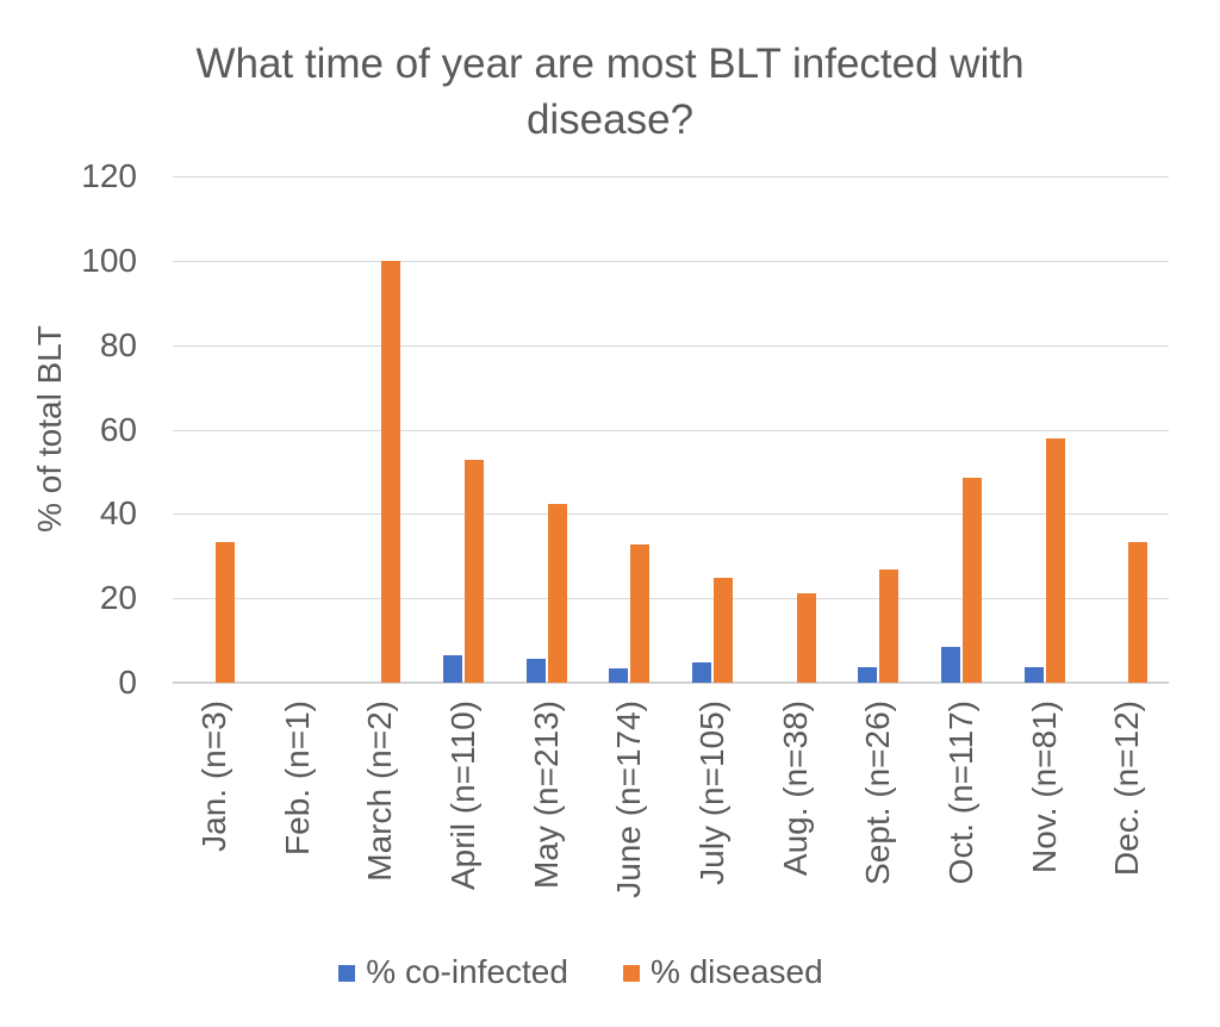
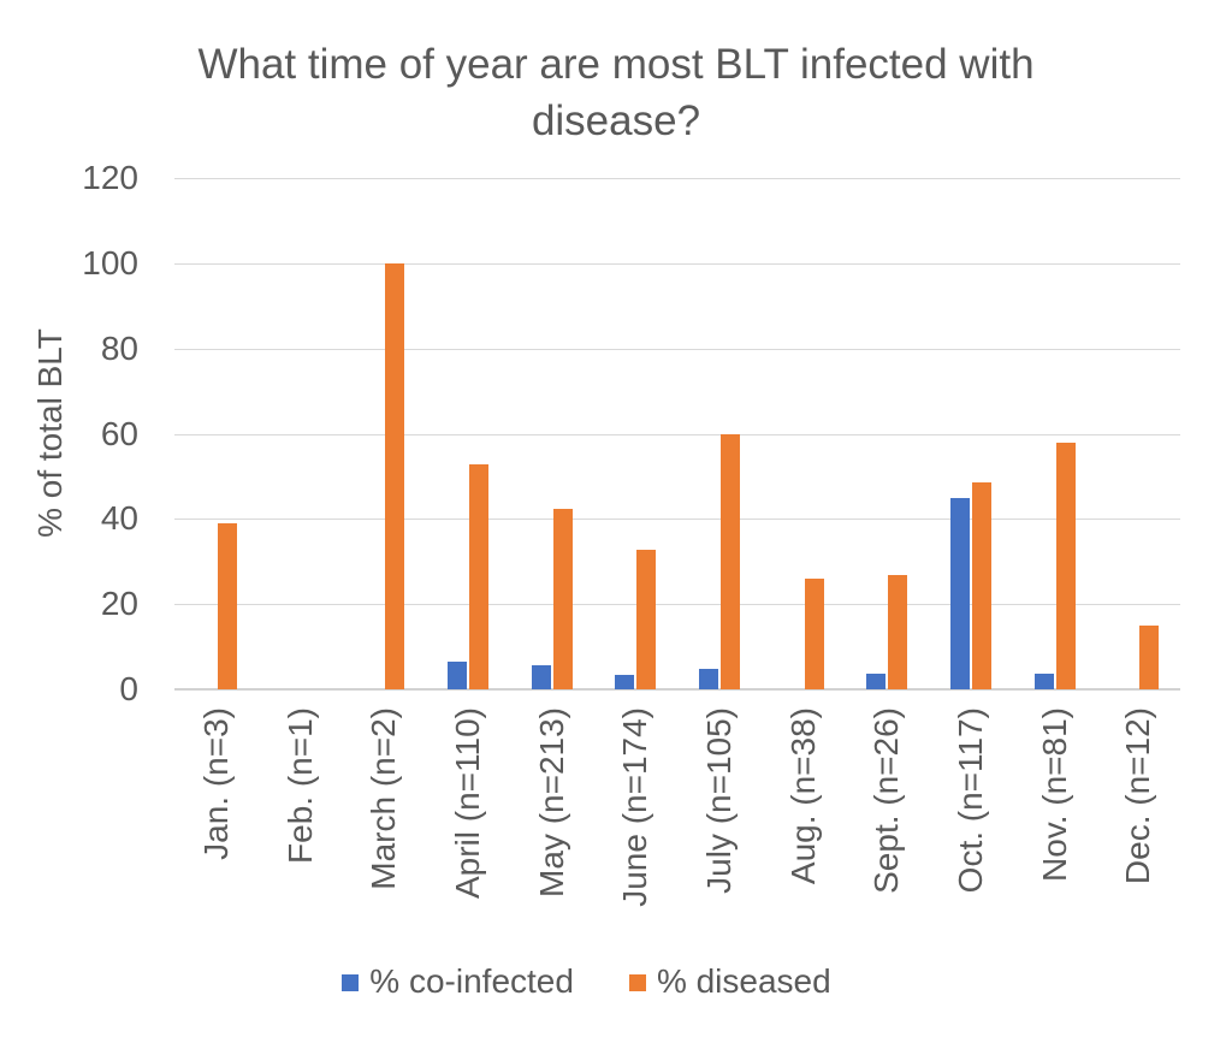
% diseased/Jan. (n=3): 33 -> 39
% diseased/July (n=105): 25 -> 60
% diseased/Aug. (n=38): 21 -> 26
% co-infected/Oct. (n=117): 8 -> 45
% diseased/Dec. (n=12): 33 -> 15
